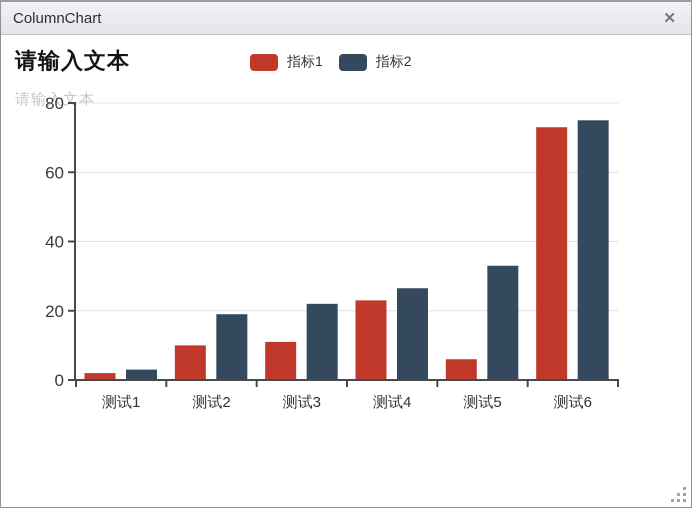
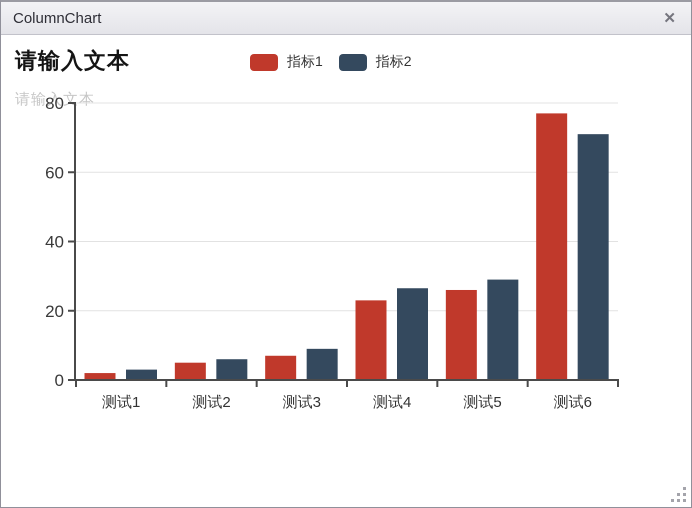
指标1/测试2: 10 -> 5
指标2/测试2: 19 -> 6
指标1/测试3: 11 -> 7
指标2/测试3: 22 -> 9
指标1/测试5: 6 -> 26
指标2/测试5: 33 -> 29
指标1/测试6: 73 -> 77
指标2/测试6: 75 -> 71
